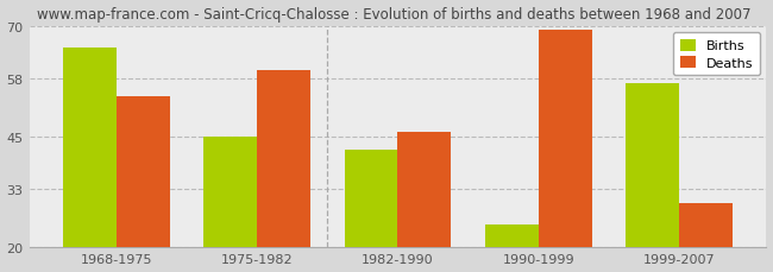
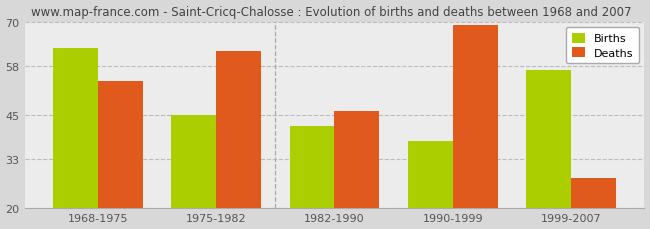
Births/1968-1975: 65 -> 63
Deaths/1975-1982: 60 -> 62
Births/1990-1999: 25 -> 38
Deaths/1999-2007: 30 -> 28
